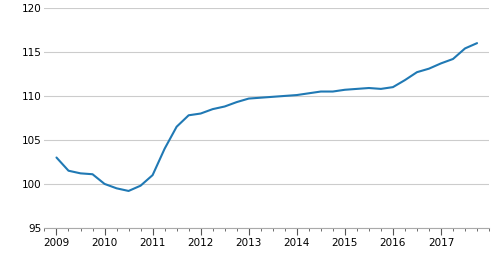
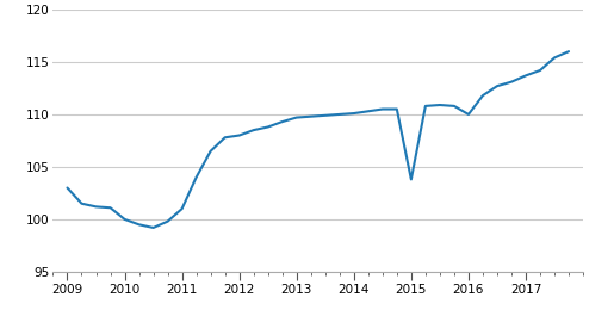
2015: 110.7 -> 103.8
2016: 111.0 -> 110.0
